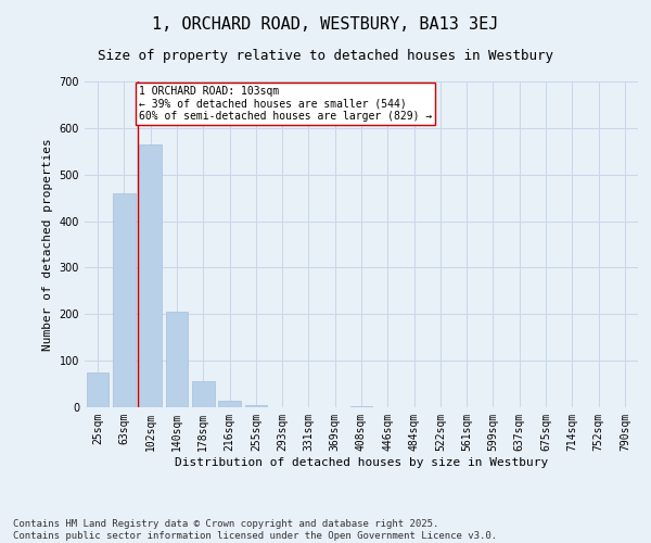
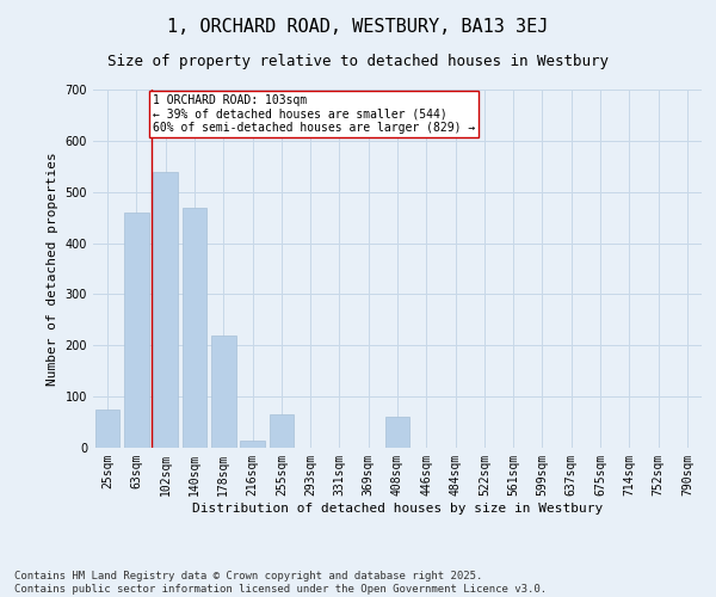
102sqm: 565 -> 540
140sqm: 205 -> 470
178sqm: 55 -> 220
255sqm: 5 -> 65
408sqm: 3 -> 60
